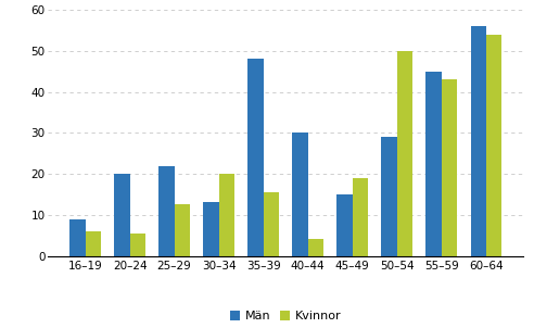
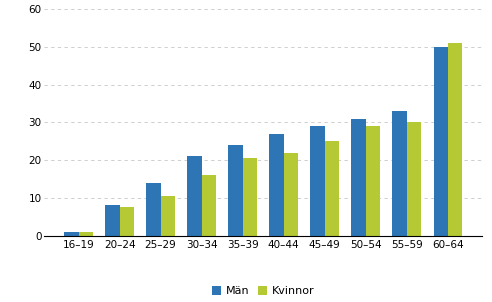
Män/16–19: 9 -> 1
Kvinnor/16–19: 6.0 -> 1.0
Män/20–24: 20 -> 8
Kvinnor/20–24: 5.5 -> 7.5
Män/25–29: 22 -> 14
Kvinnor/25–29: 12.5 -> 10.5
Män/30–34: 13 -> 21
Kvinnor/30–34: 20.0 -> 16.0
Män/35–39: 48 -> 24
Kvinnor/35–39: 15.5 -> 20.5
Män/40–44: 30 -> 27
Kvinnor/40–44: 4.0 -> 22.0
Män/45–49: 15 -> 29
Kvinnor/45–49: 19.0 -> 25.0
Män/50–54: 29 -> 31
Kvinnor/50–54: 50.0 -> 29.0
Män/55–59: 45 -> 33
Kvinnor/55–59: 43.0 -> 30.0
Män/60–64: 56 -> 50
Kvinnor/60–64: 54.0 -> 51.0
